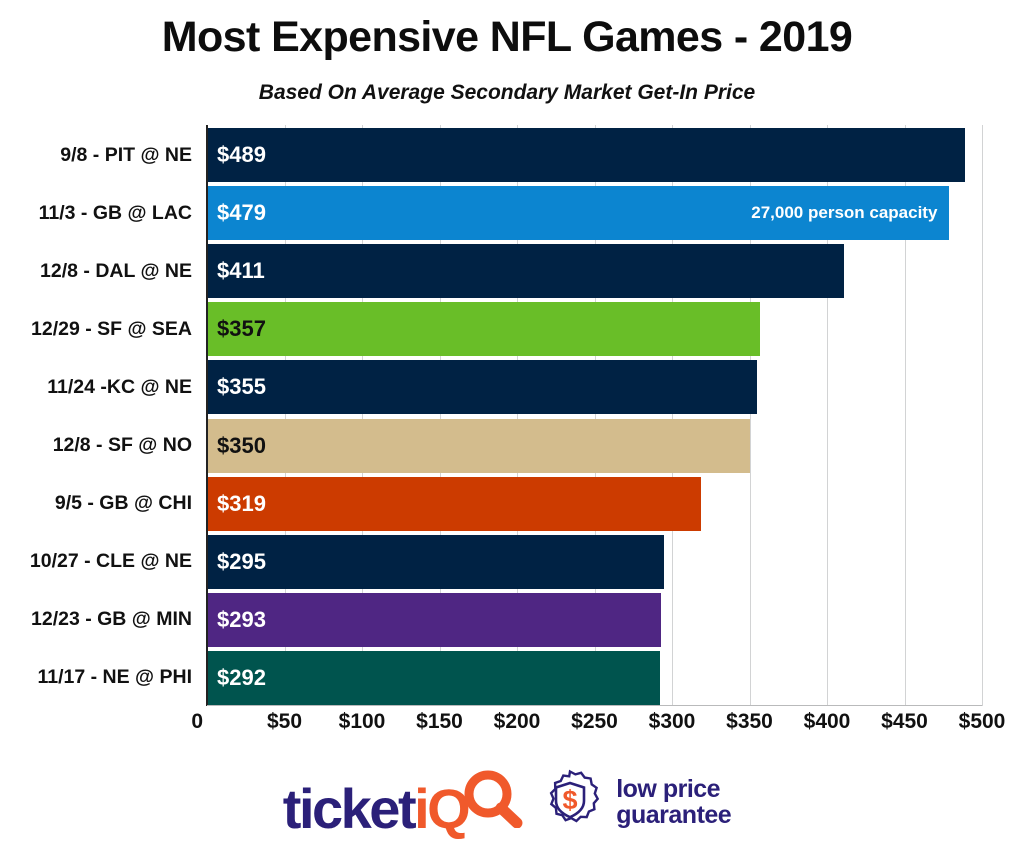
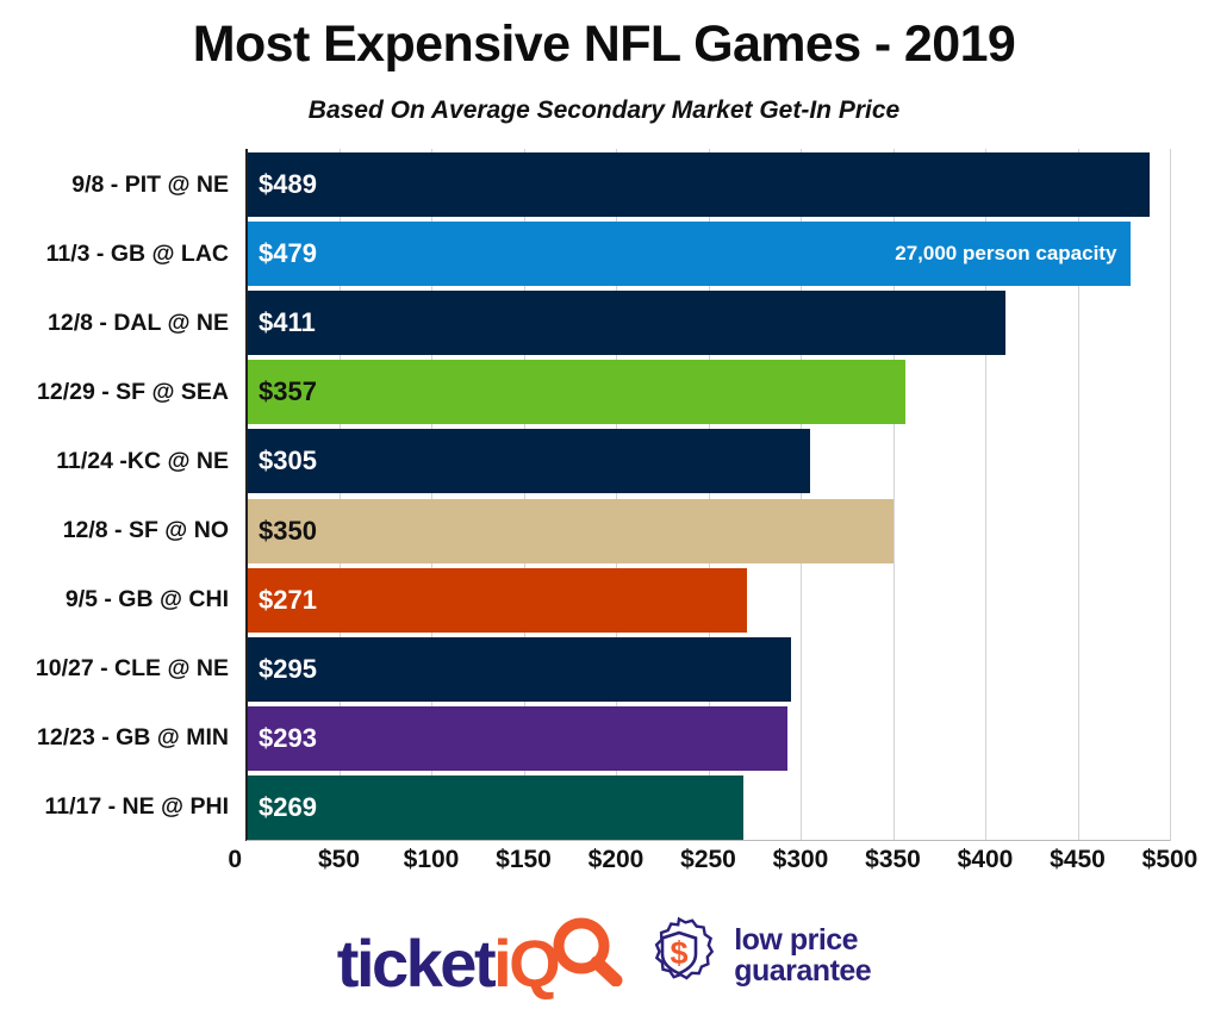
11/24 -KC @ NE: $355 -> $305
9/5 - GB @ CHI: $319 -> $271
11/17 - NE @ PHI: $292 -> $269
